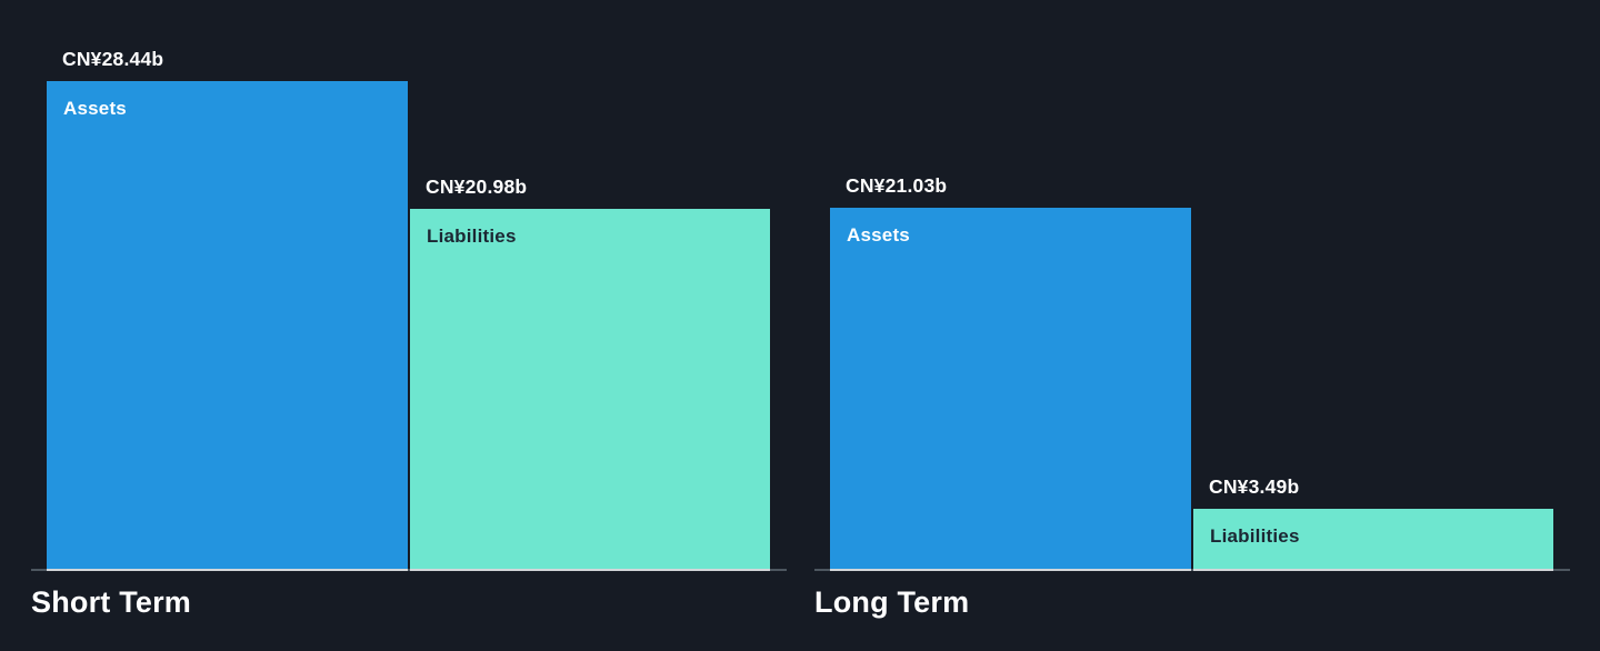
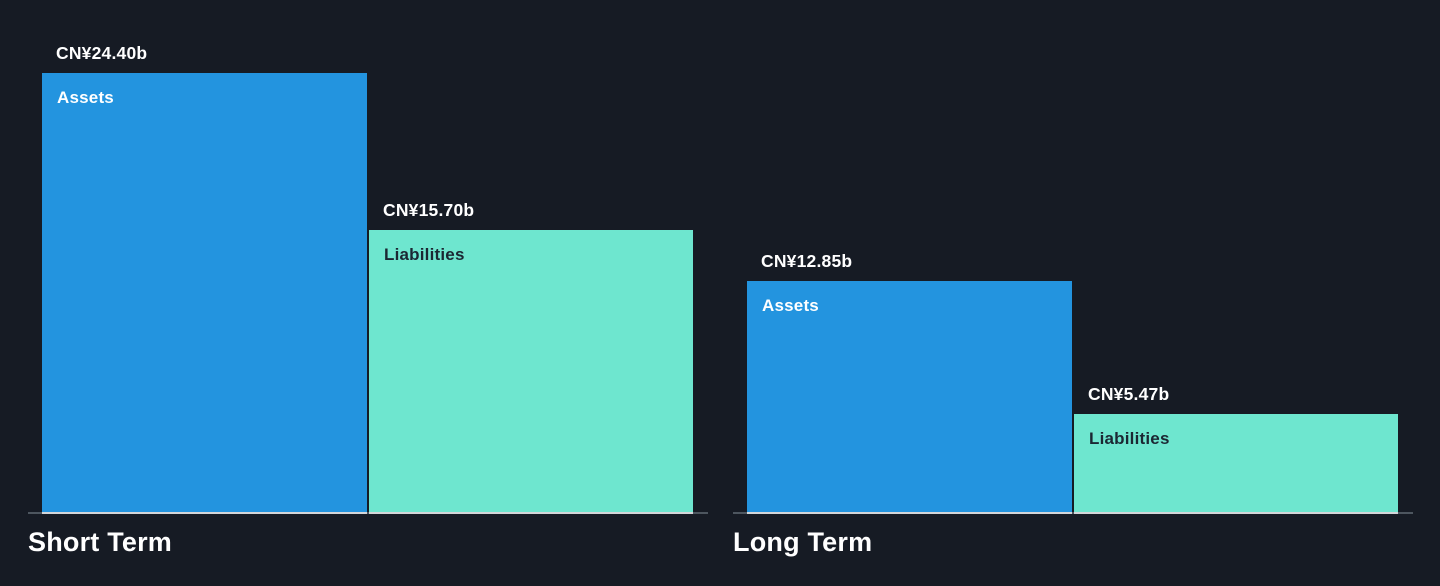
Short Term/Assets: 28.44 -> 24.40
Short Term/Liabilities: 20.98 -> 15.70
Long Term/Assets: 21.03 -> 12.85
Long Term/Liabilities: 3.49 -> 5.47
